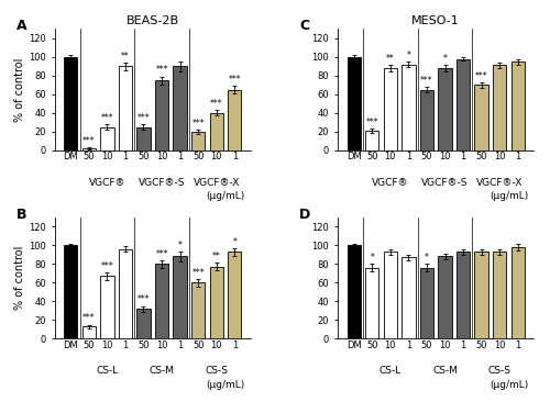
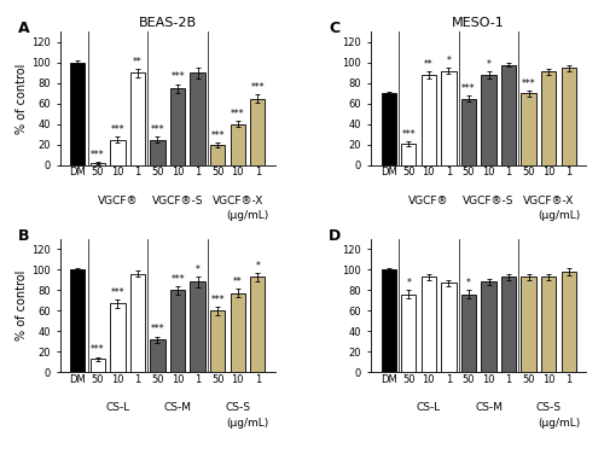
MESO-1/DM: 100 -> 70
